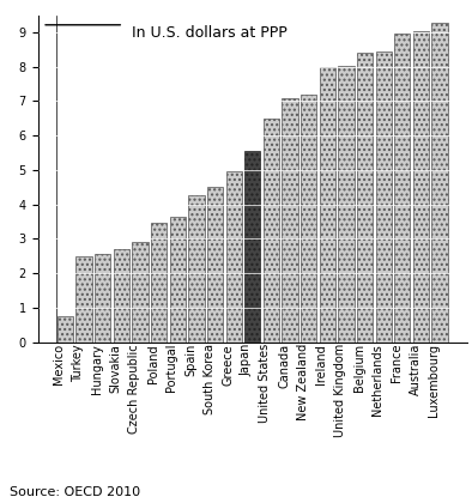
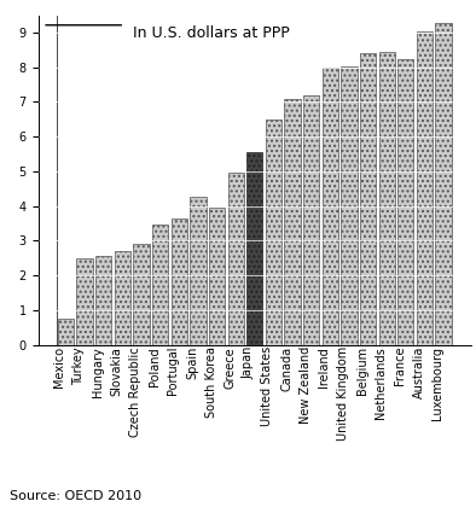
South Korea: 4.50 -> 3.95
France: 8.95 -> 8.25
